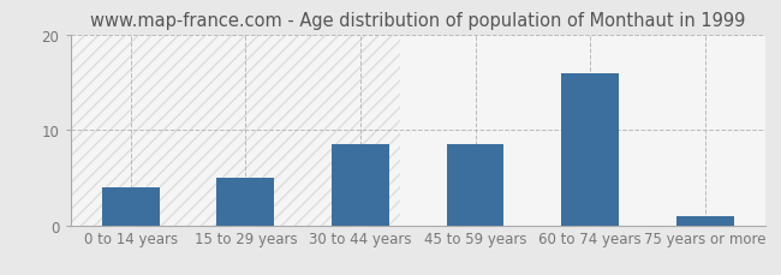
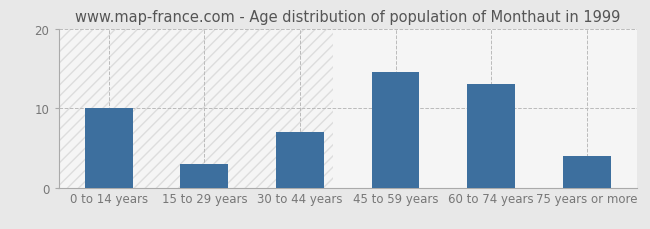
0 to 14 years: 4.0 -> 10.0
15 to 29 years: 5.0 -> 3.0
30 to 44 years: 8.5 -> 7.0
45 to 59 years: 8.5 -> 14.6
60 to 74 years: 16.0 -> 13.0
75 years or more: 1.0 -> 4.0
